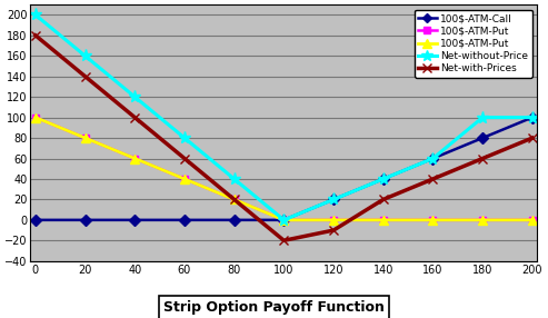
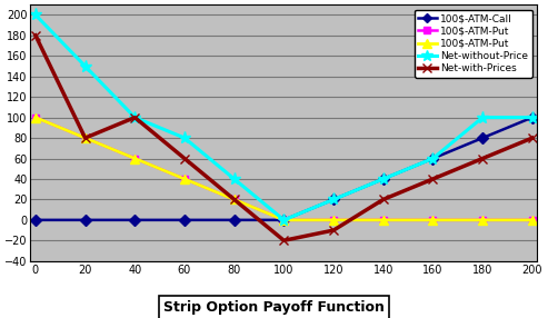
Net-without-Price/20: 160 -> 150
Net-with-Prices/20: 140 -> 80
Net-without-Price/40: 120 -> 100
